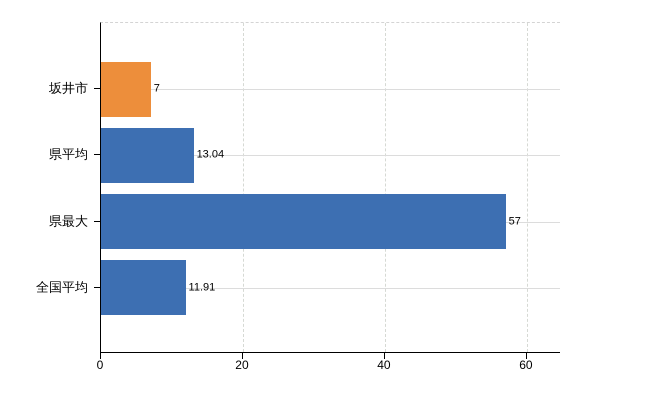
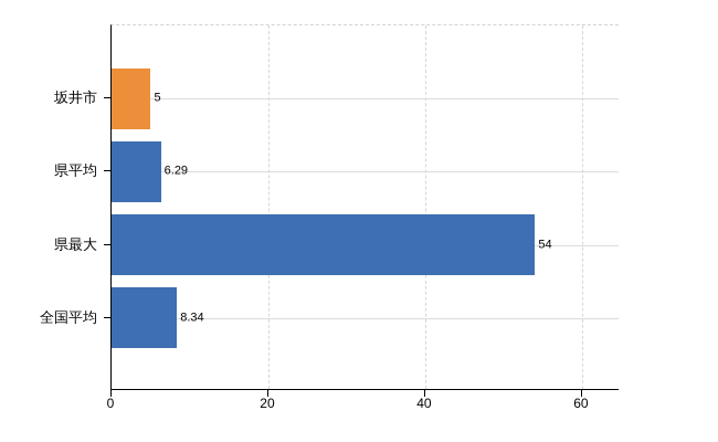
坂井市: 7 -> 5
県平均: 13.04 -> 6.29
県最大: 57 -> 54
全国平均: 11.91 -> 8.34
